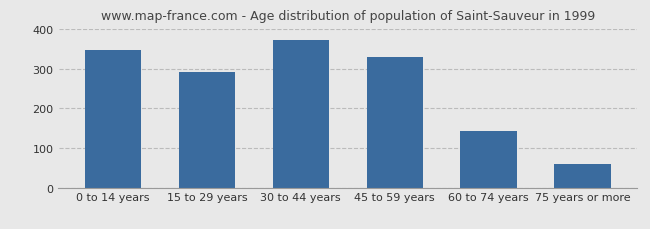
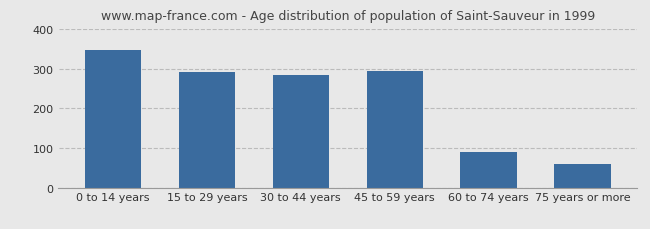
30 to 44 years: 373 -> 285
45 to 59 years: 328 -> 295
60 to 74 years: 143 -> 90
